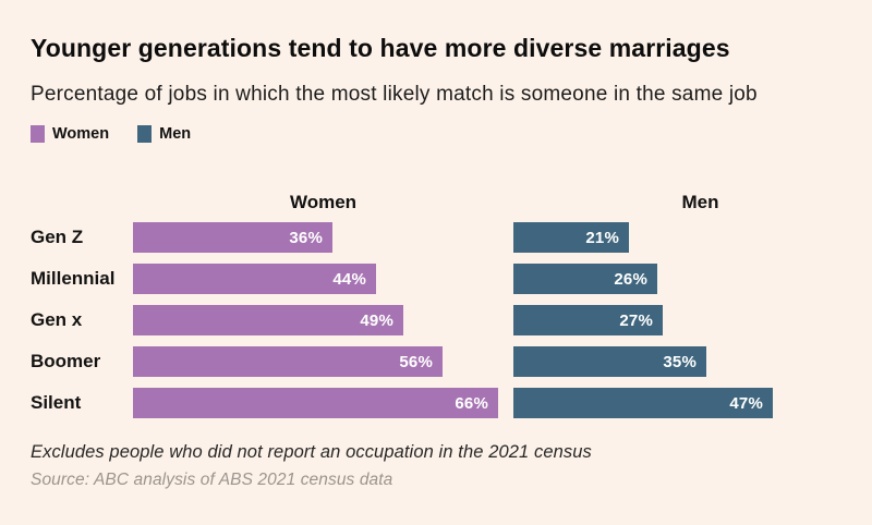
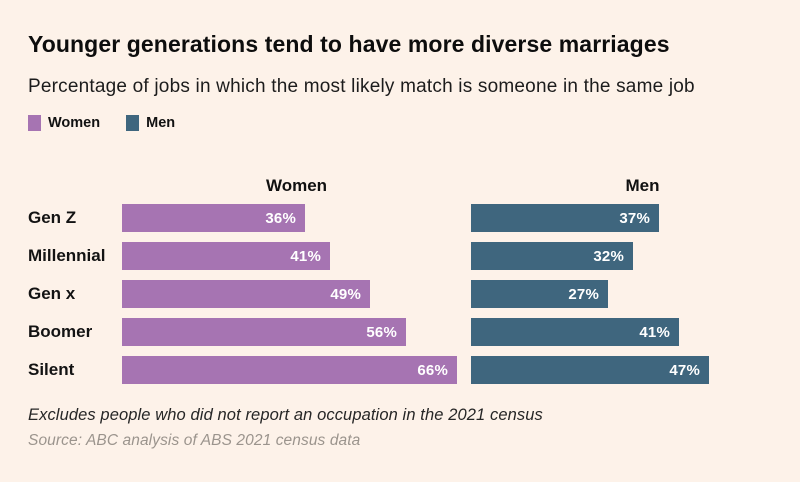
Men/Gen Z: 21% -> 37%
Women/Millennial: 44% -> 41%
Men/Millennial: 26% -> 32%
Men/Boomer: 35% -> 41%
